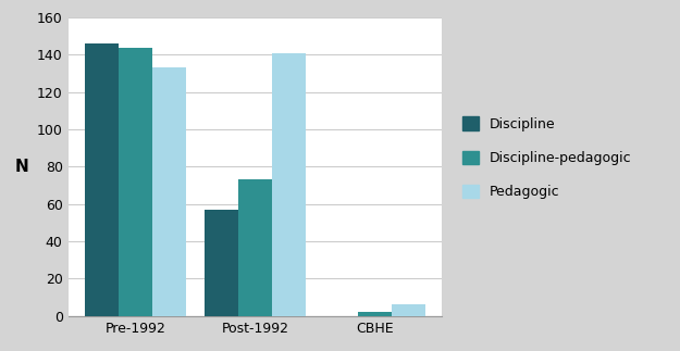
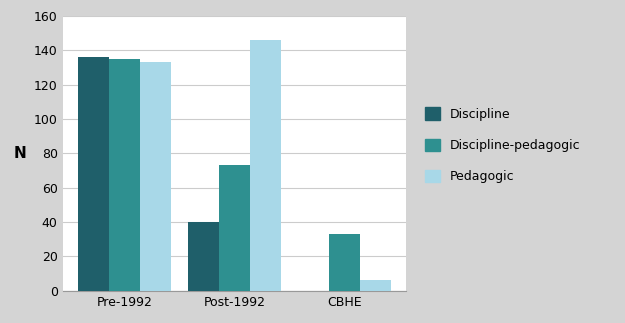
Discipline/Pre-1992: 146 -> 136
Discipline-pedagogic/Pre-1992: 144 -> 135
Discipline/Post-1992: 57 -> 40
Pedagogic/Post-1992: 141 -> 146
Discipline-pedagogic/CBHE: 2 -> 33
